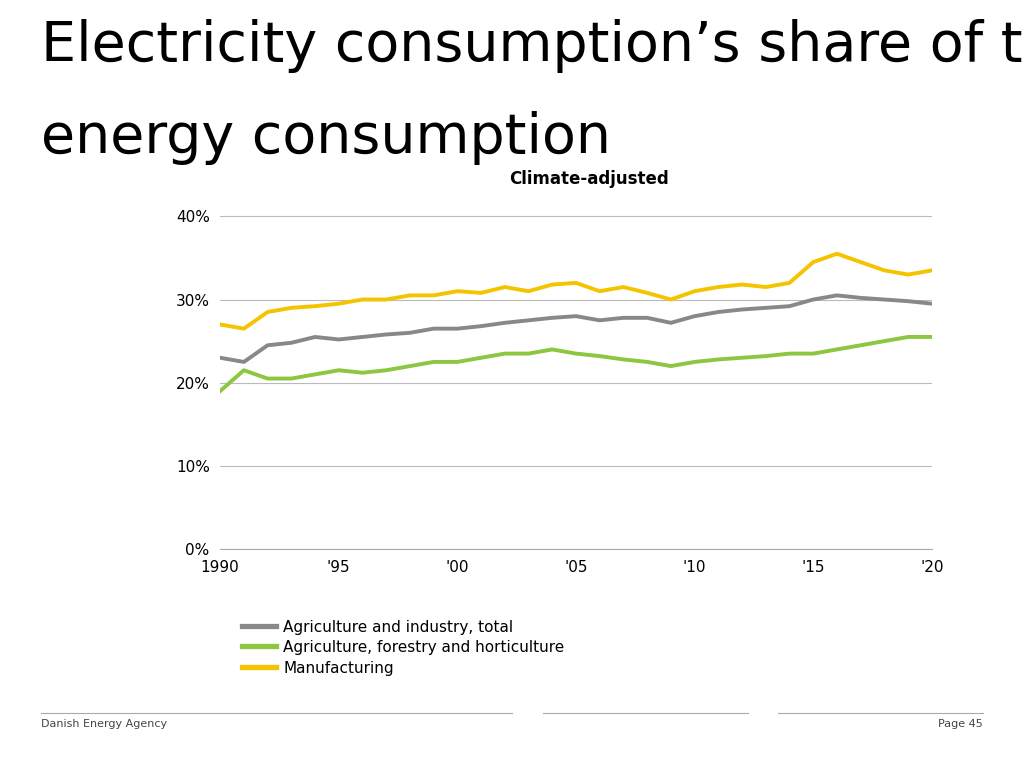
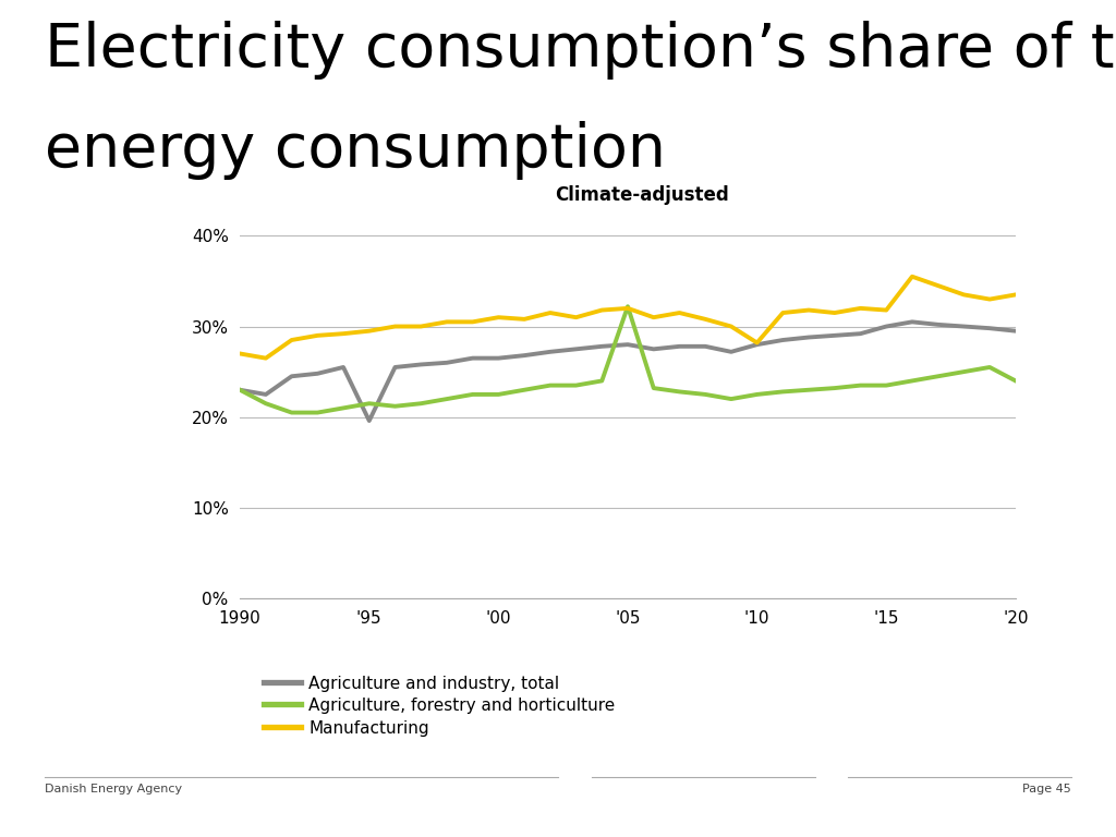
Agriculture, forestry and horticulture/1990: 19.0% -> 23.0%
Agriculture and industry, total/'95: 25.2% -> 19.6%
Agriculture, forestry and horticulture/'05: 23.5% -> 32.2%
Manufacturing/'10: 31.0% -> 28.2%
Manufacturing/'15: 34.5% -> 31.8%
Agriculture, forestry and horticulture/'20: 25.5% -> 24.0%
